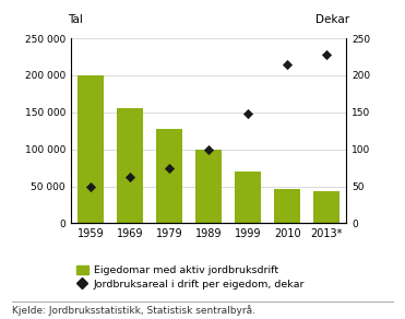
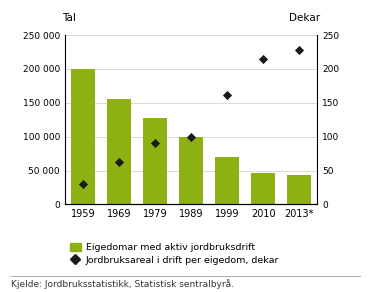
Jordbruksareal i drift per eigedom, dekar/1959: 50 -> 30
Jordbruksareal i drift per eigedom, dekar/1979: 75 -> 90
Jordbruksareal i drift per eigedom, dekar/1999: 148 -> 162
